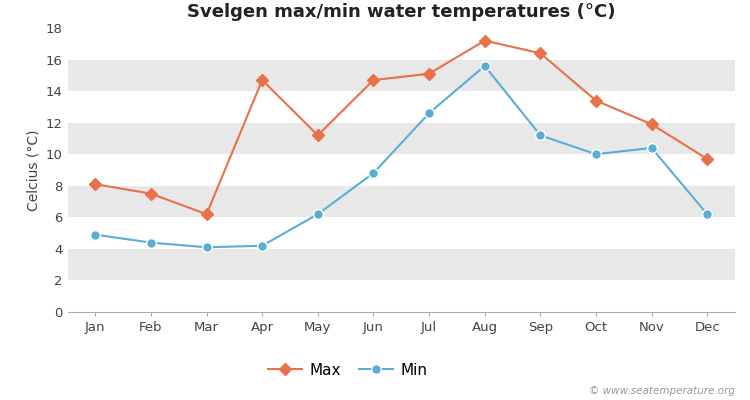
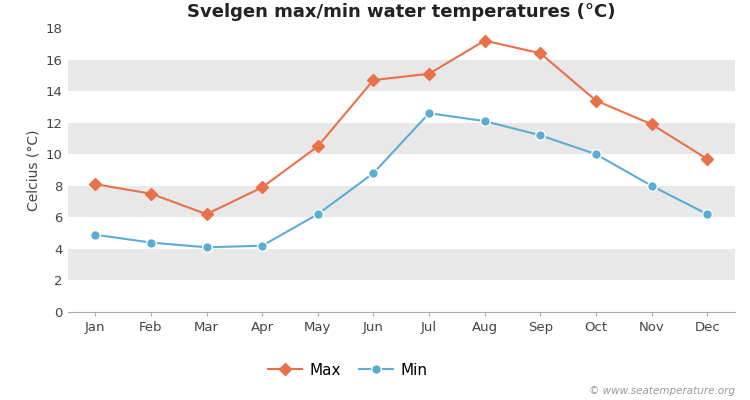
Max/Apr: 14.7 -> 7.9
Max/May: 11.2 -> 10.5
Min/Aug: 15.6 -> 12.1
Min/Nov: 10.4 -> 8.0
